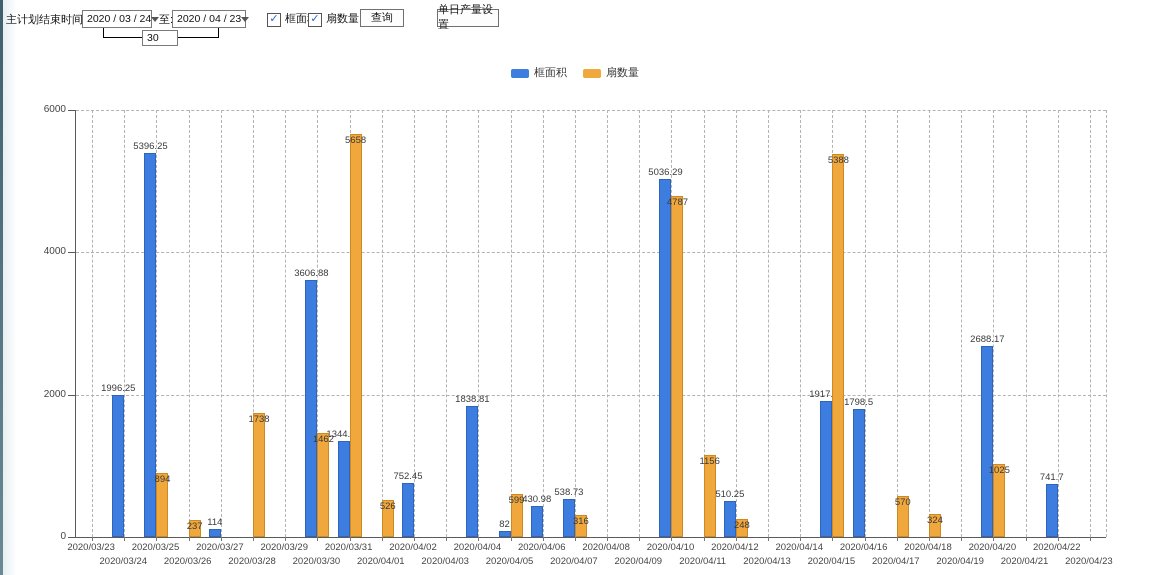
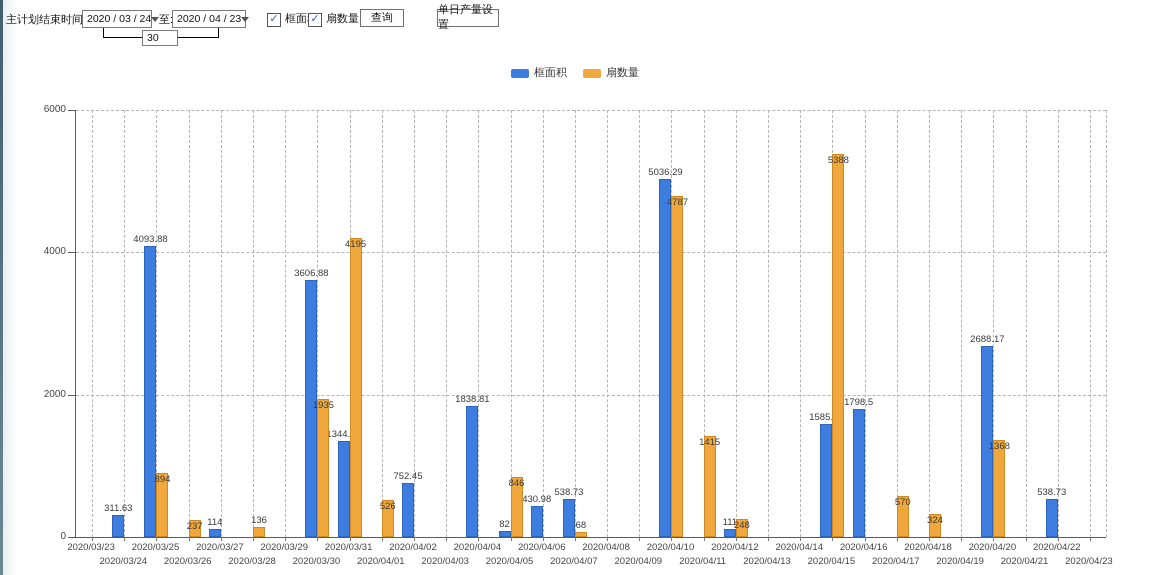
框面积/2020/03/24: 1996.25 -> 311.63
框面积/2020/03/25: 5396.25 -> 4093.88
扇数量/2020/03/28: 1738 -> 136
扇数量/2020/03/30: 1462 -> 1935
扇数量/2020/03/31: 5658 -> 4195
扇数量/2020/04/05: 599 -> 846
扇数量/2020/04/07: 316 -> 68
扇数量/2020/04/11: 1156 -> 1415
框面积/2020/04/12: 510.25 -> 111
框面积/2020/04/15: 1917.45 -> 1585.96
扇数量/2020/04/20: 1025 -> 1368
框面积/2020/04/22: 741.7 -> 538.73
